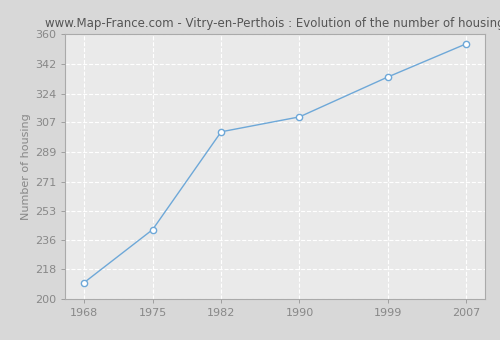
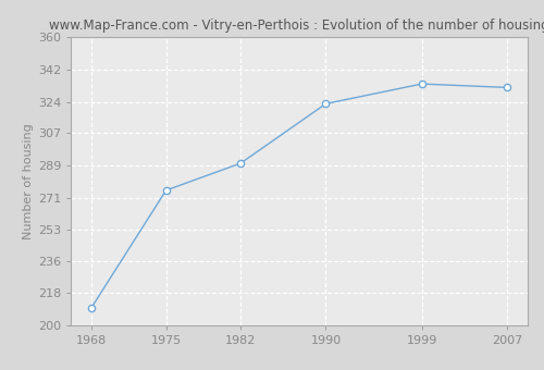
1975: 242 -> 275
1982: 301 -> 290
1990: 310 -> 323
2007: 354 -> 332
